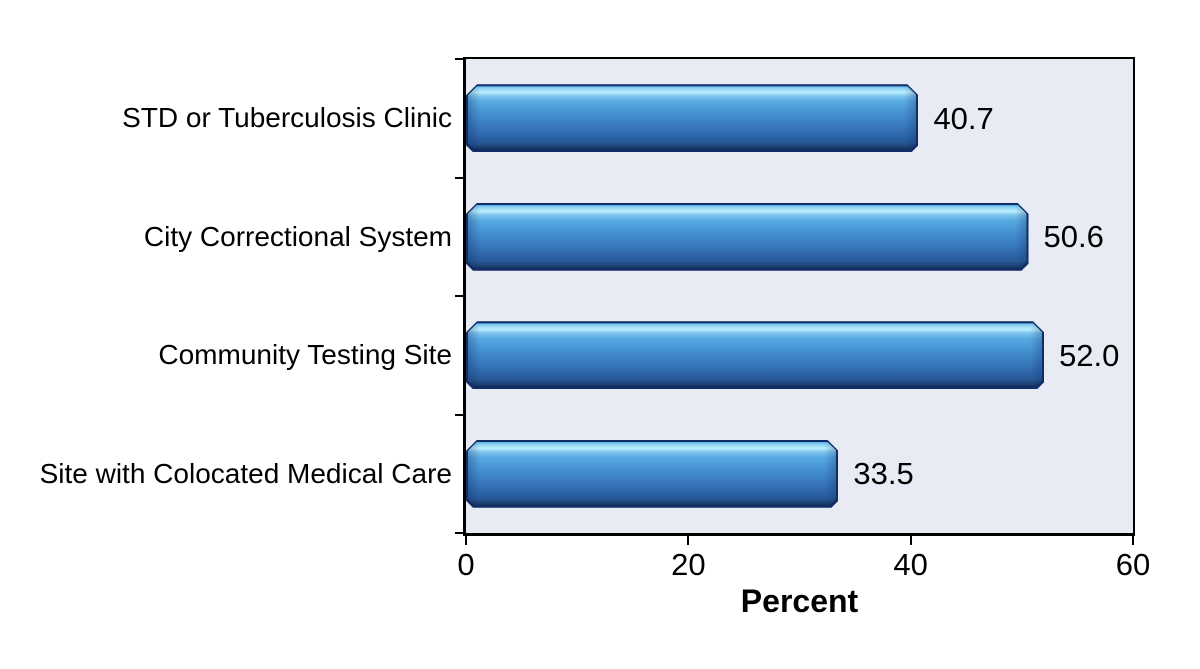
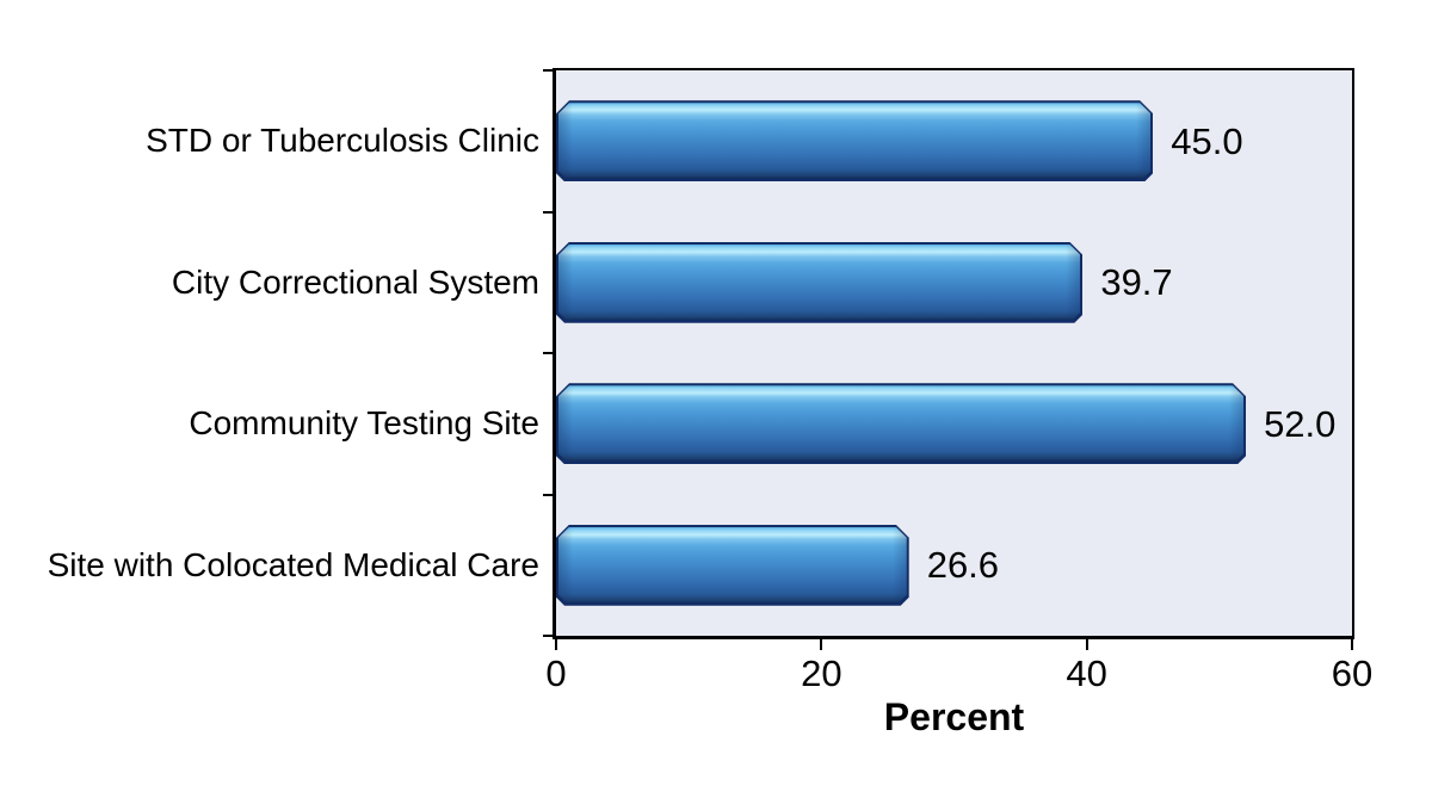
STD or Tuberculosis Clinic: 40.7 -> 45.0
City Correctional System: 50.6 -> 39.7
Site with Colocated Medical Care: 33.5 -> 26.6
